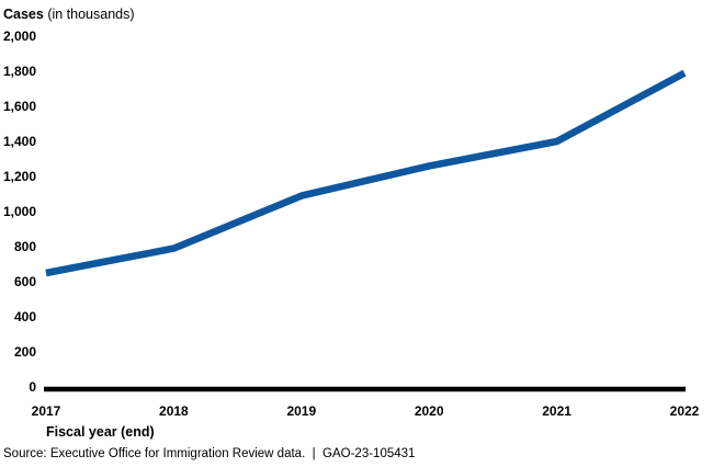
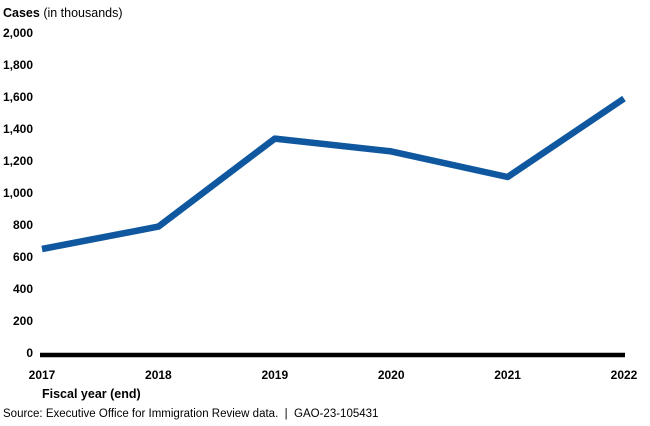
2019: 1090 -> 1340
2021: 1400 -> 1100
2022: 1790 -> 1590
